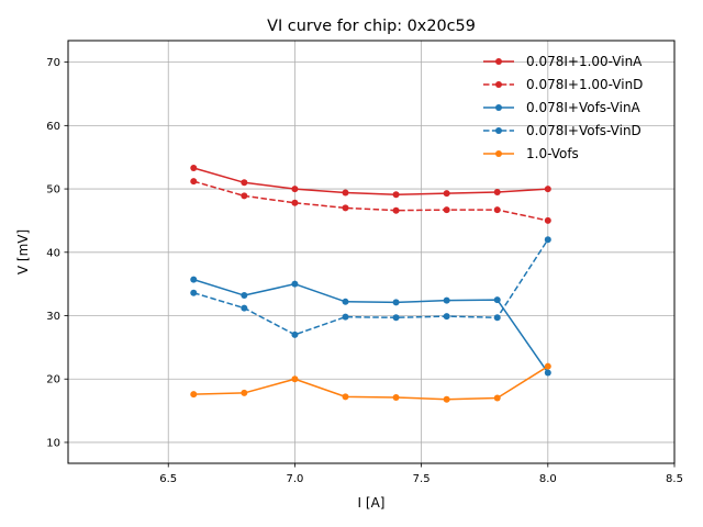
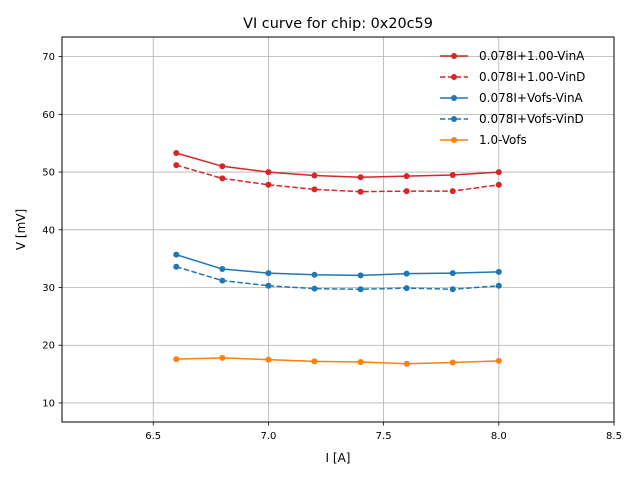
0.078I+Vofs-VinA/7.0: 35 -> 32
0.078I+Vofs-VinD/7.0: 27 -> 30
1.0-Vofs/7.0: 20 -> 18
0.078I+1.00-VinD/8.0: 45 -> 48
0.078I+Vofs-VinA/8.0: 21 -> 33
0.078I+Vofs-VinD/8.0: 42 -> 30
1.0-Vofs/8.0: 22 -> 17
